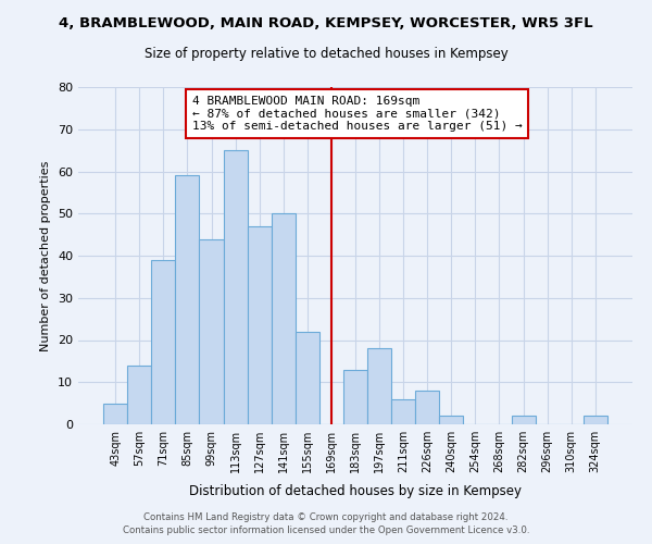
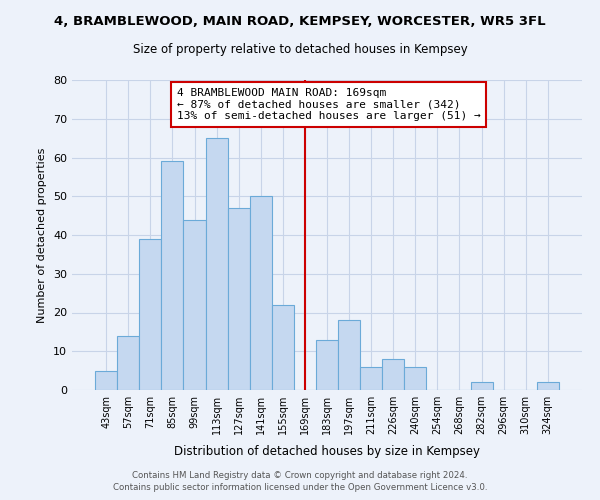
240sqm: 2 -> 6
